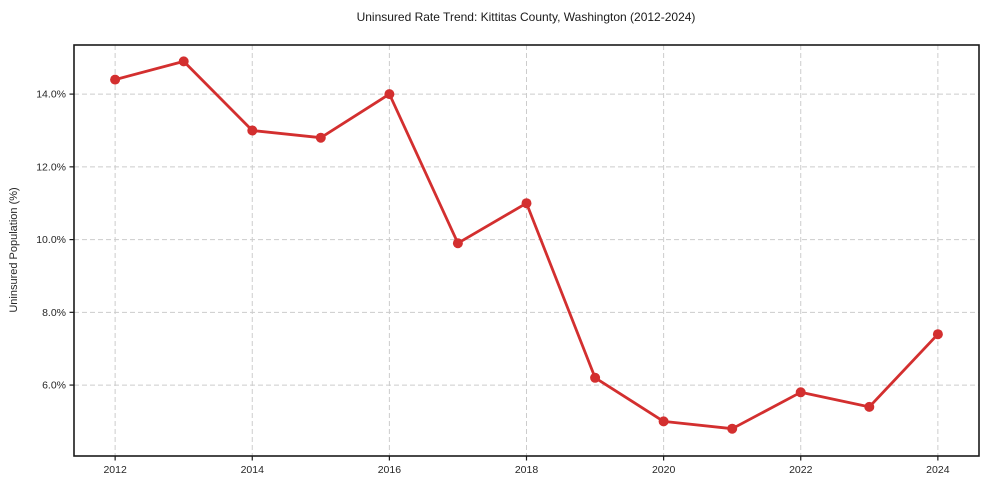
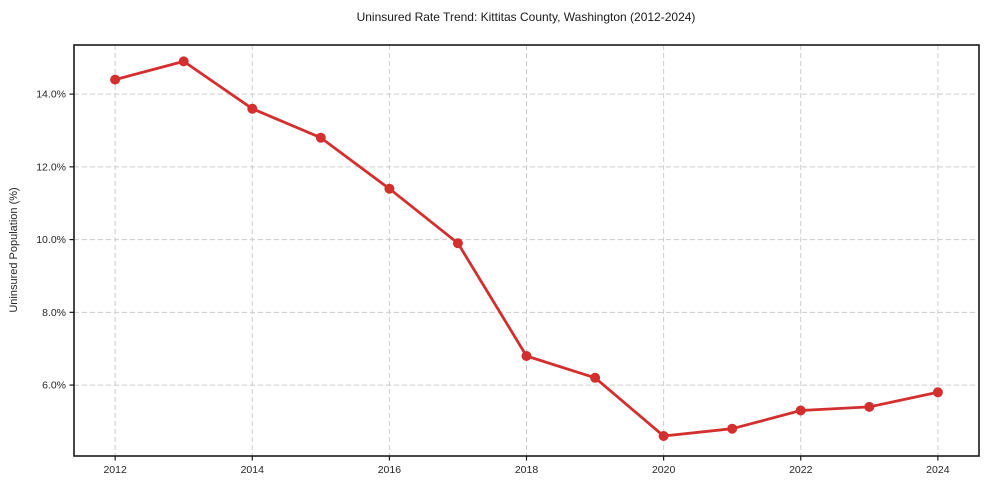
2014: 13.0% -> 13.6%
2016: 14.0% -> 11.4%
2018: 11.0% -> 6.8%
2020: 5.0% -> 4.6%
2022: 5.8% -> 5.3%
2024: 7.4% -> 5.8%
